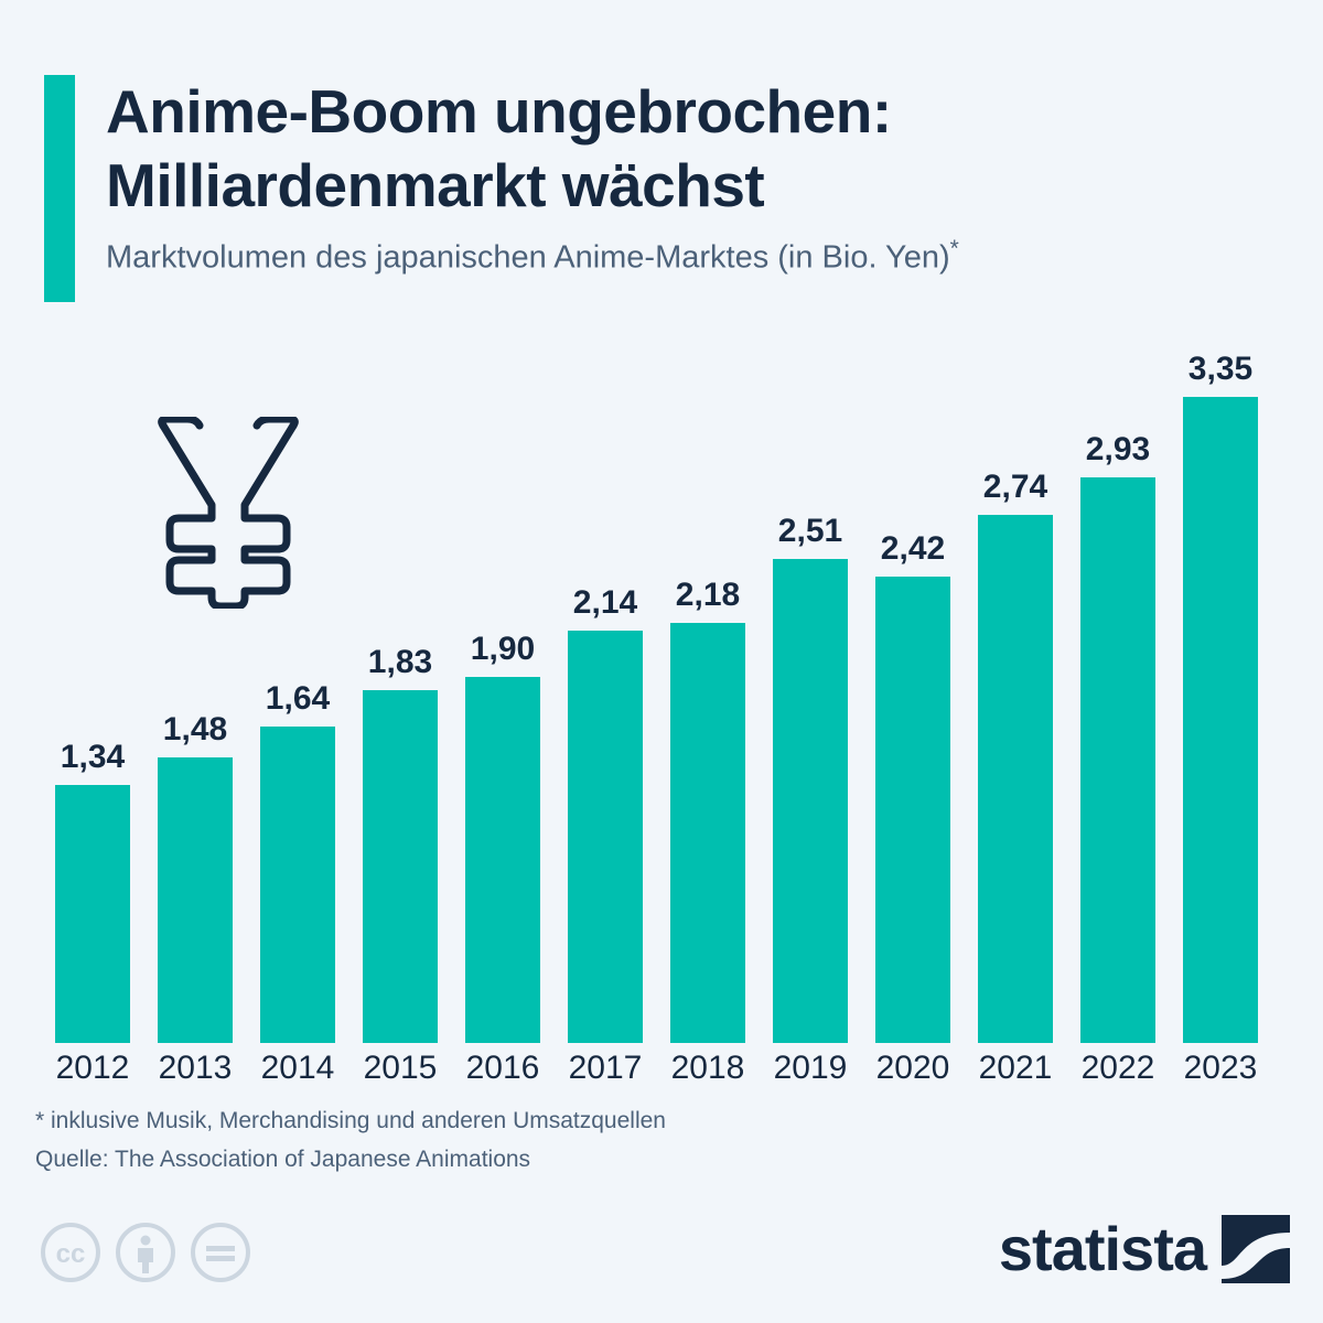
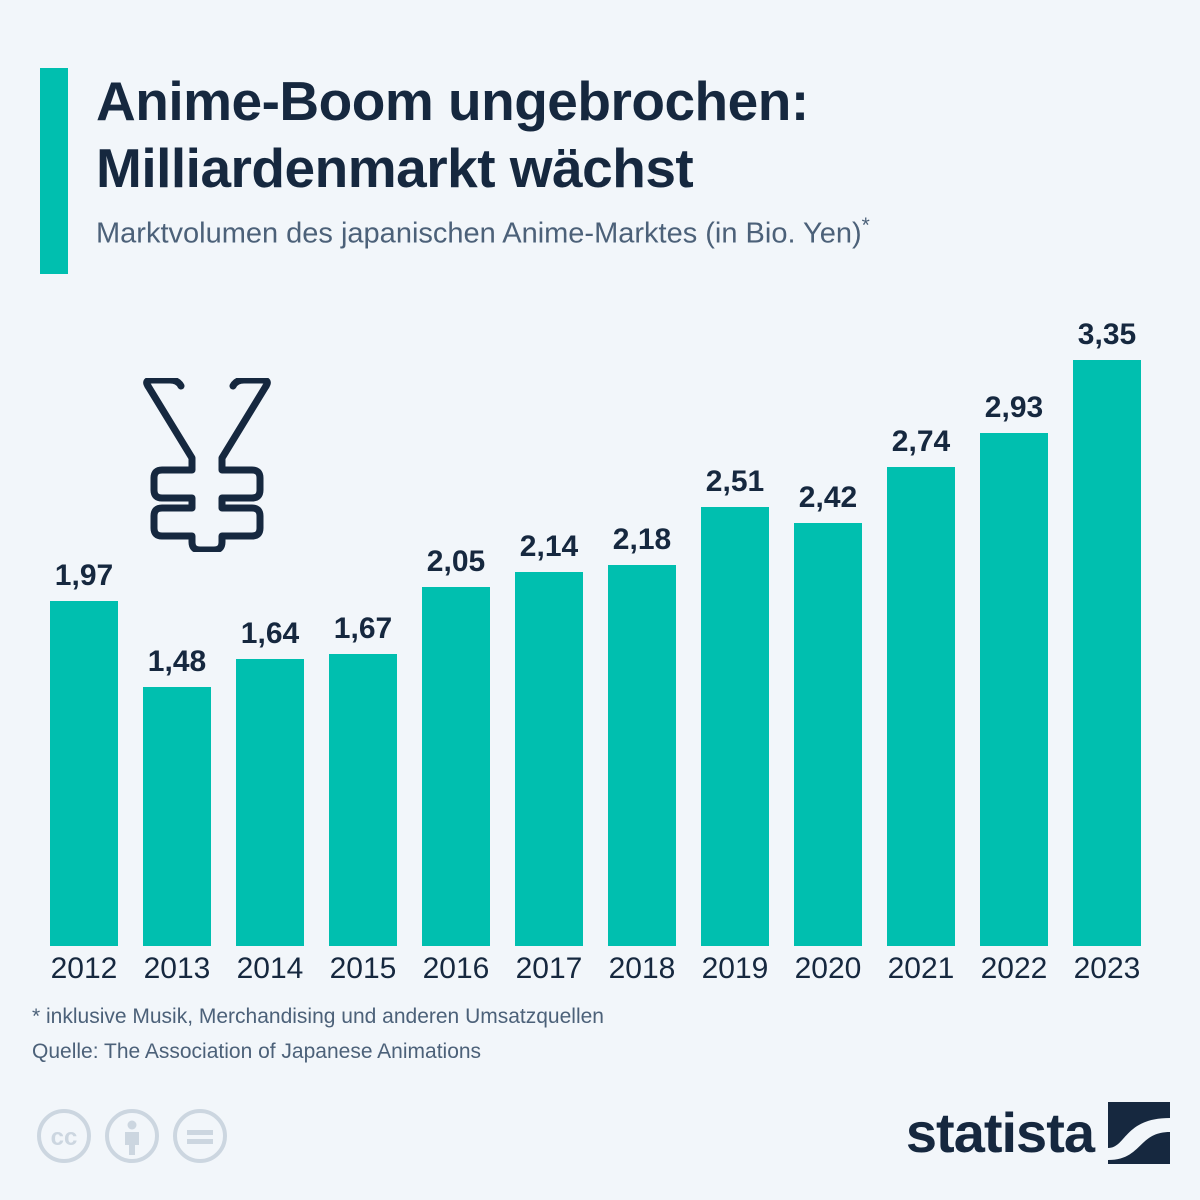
2012: 1,34 -> 1,97
2015: 1,83 -> 1,67
2016: 1,90 -> 2,05
